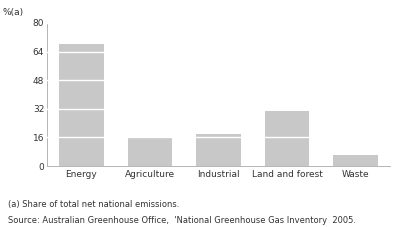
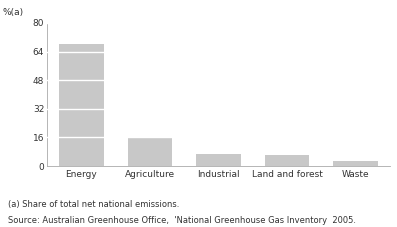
Industrial: 18 -> 7
Land and forest: 31 -> 6
Waste: 6 -> 3
